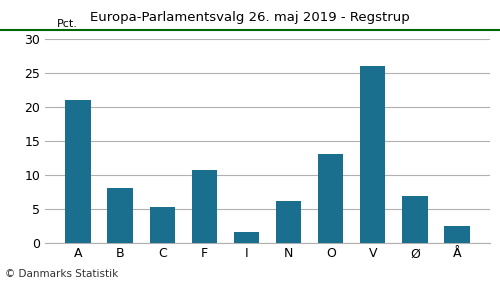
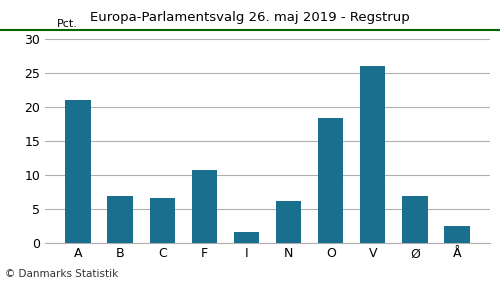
B: 8.0 -> 6.8
C: 5.3 -> 6.6
O: 13.1 -> 18.4
